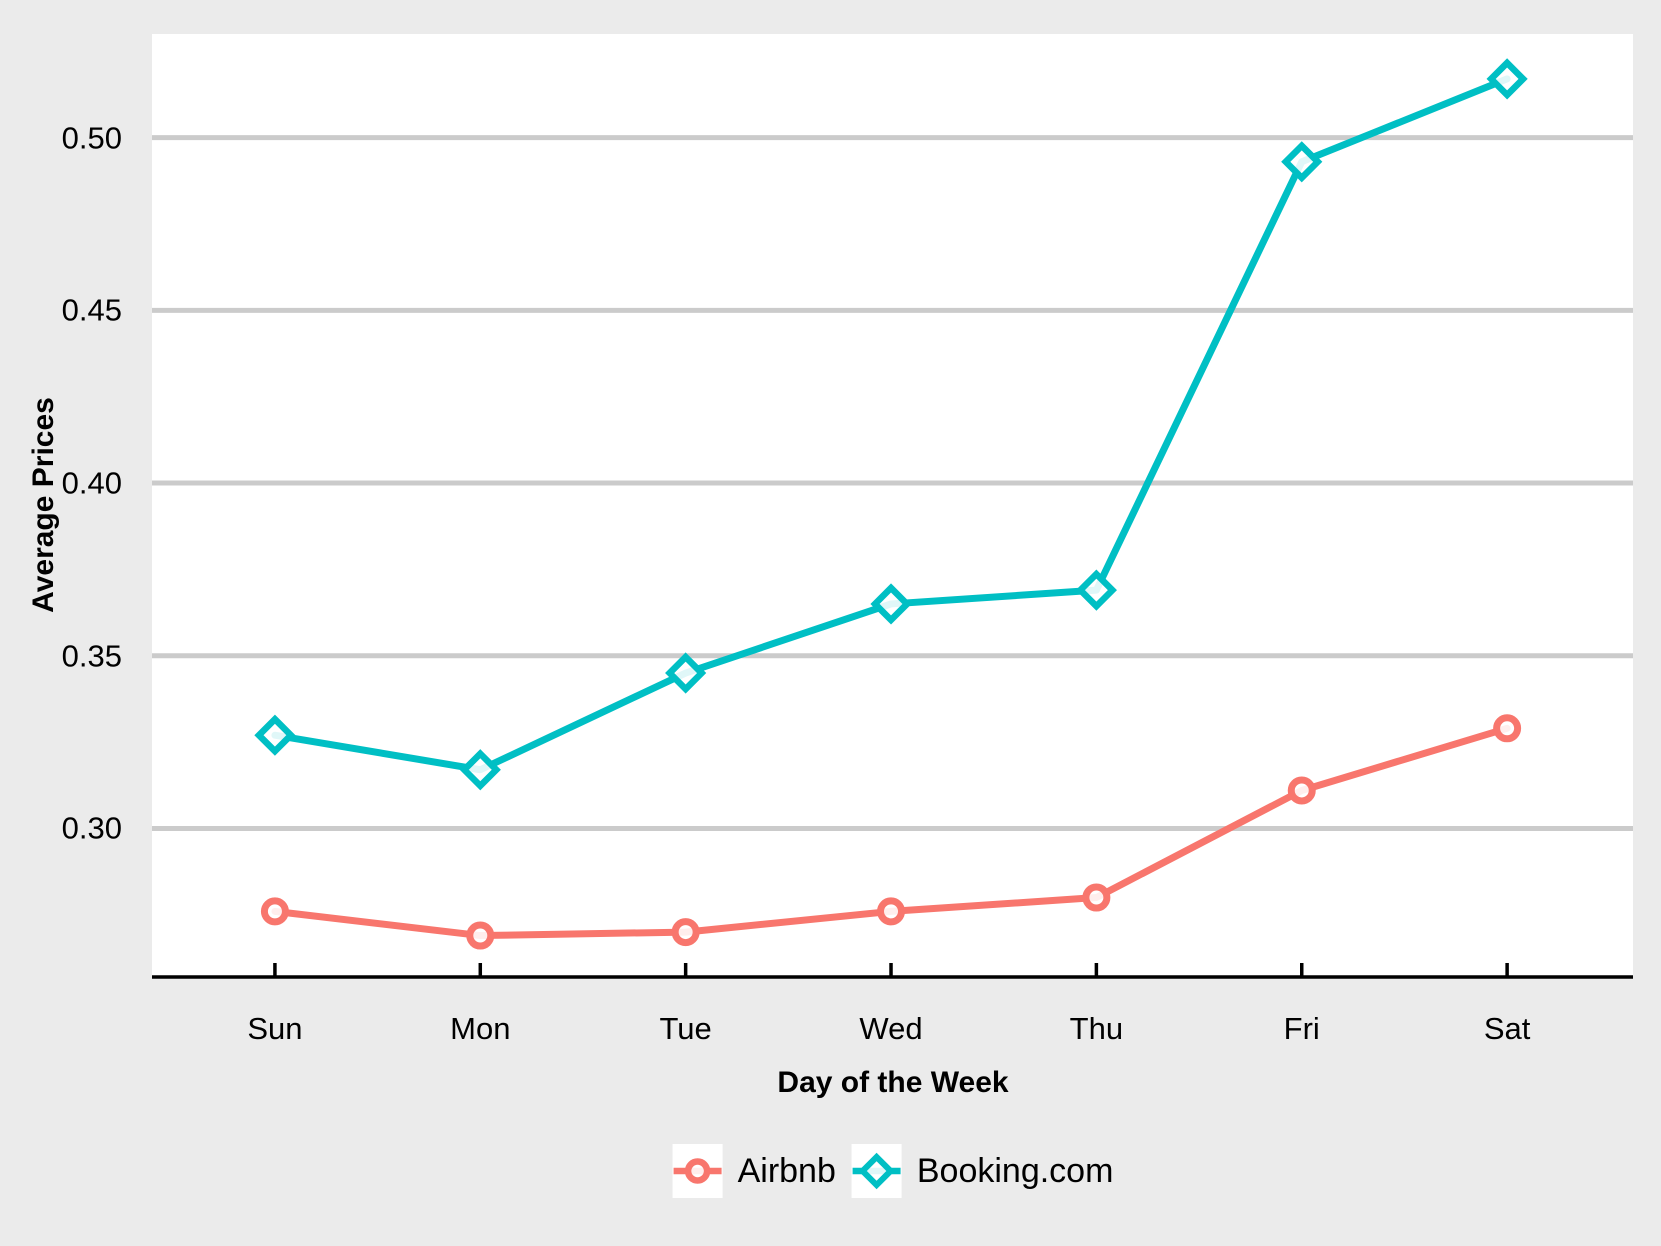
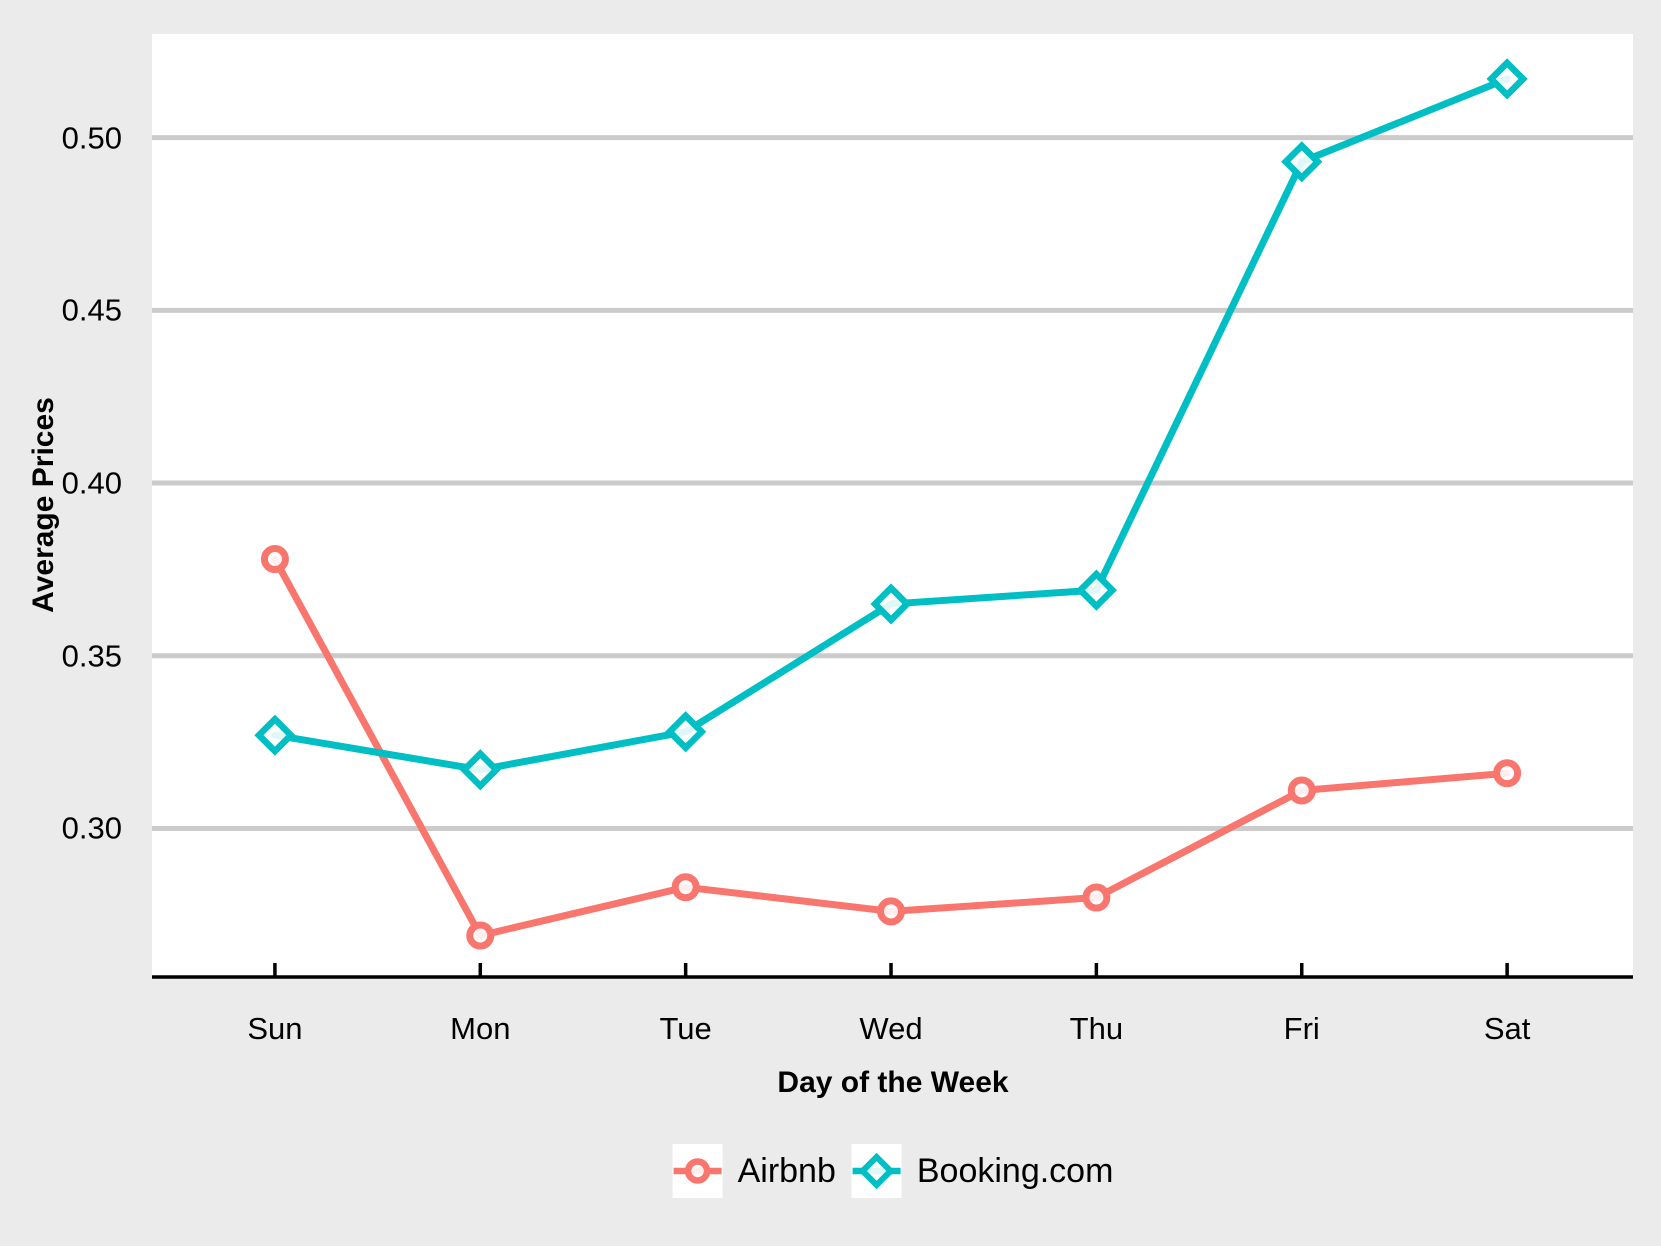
Airbnb/Sun: 0.276 -> 0.378
Airbnb/Tue: 0.270 -> 0.283
Booking.com/Tue: 0.345 -> 0.328
Airbnb/Sat: 0.329 -> 0.316
